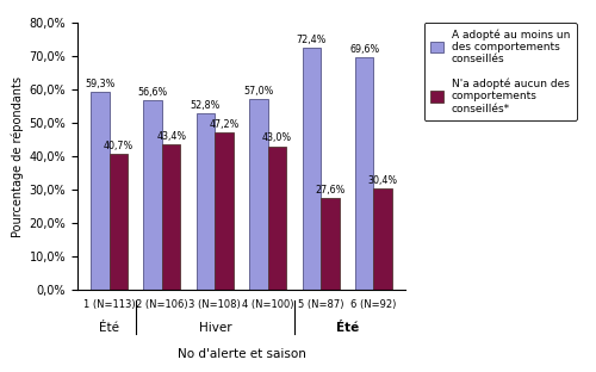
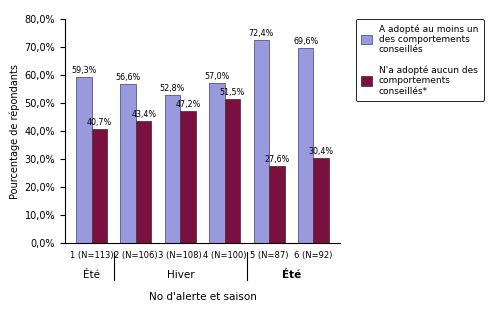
N'a adopté aucun des comportements conseillés*/4 (N=100): 43,0% -> 51,5%
